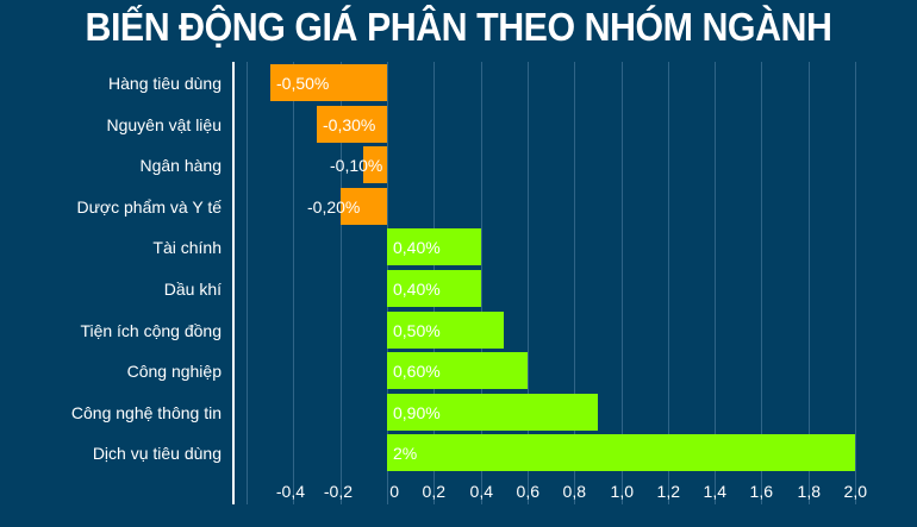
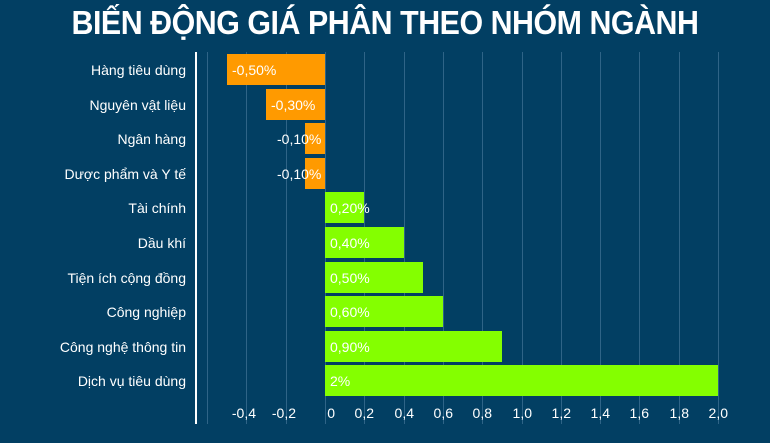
Dược phẩm và Y tế: -0,20% -> -0,10%
Tài chính: 0,40% -> 0,20%
